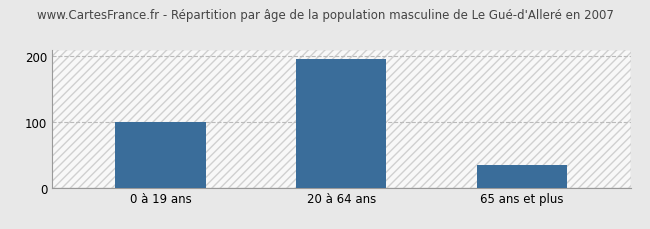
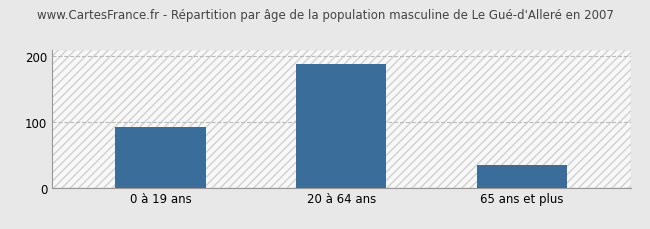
0 à 19 ans: 100 -> 92
20 à 64 ans: 196 -> 188
